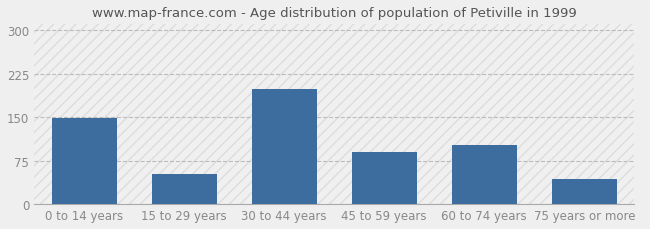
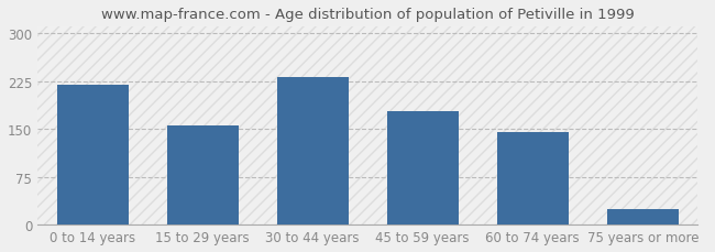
0 to 14 years: 148 -> 220
15 to 29 years: 52 -> 155
30 to 44 years: 198 -> 232
45 to 59 years: 90 -> 178
60 to 74 years: 102 -> 145
75 years or more: 44 -> 25
